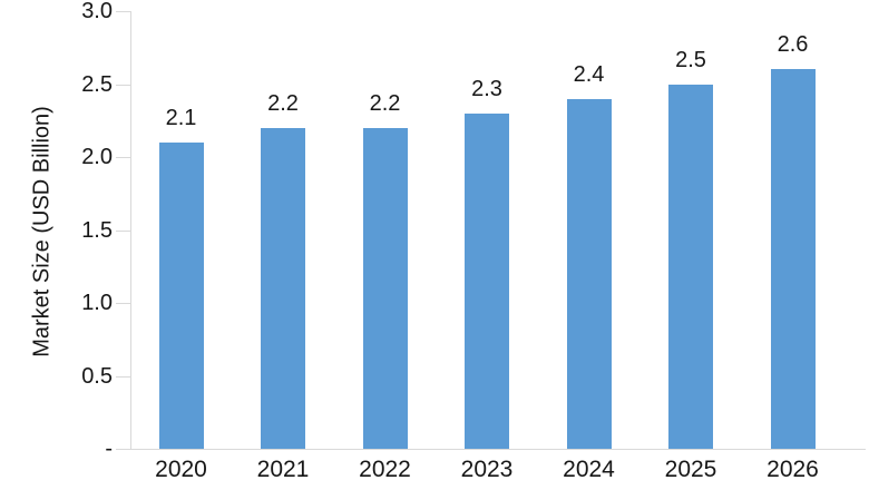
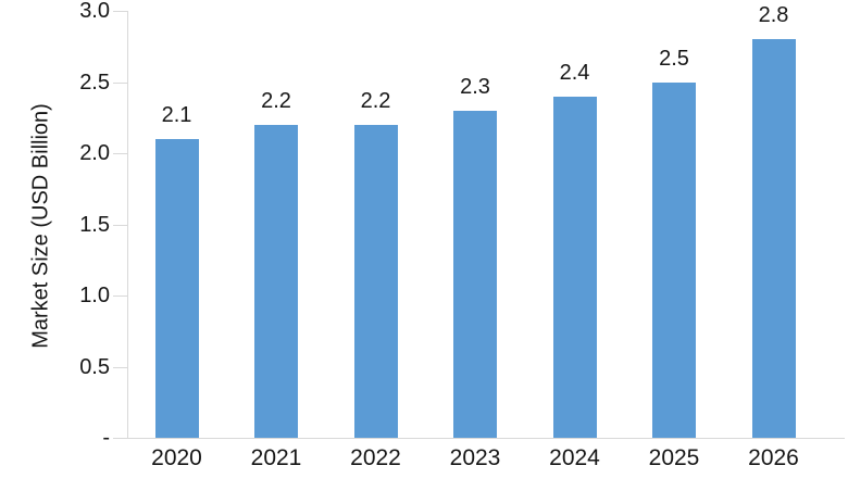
2026: 2.6 -> 2.8
